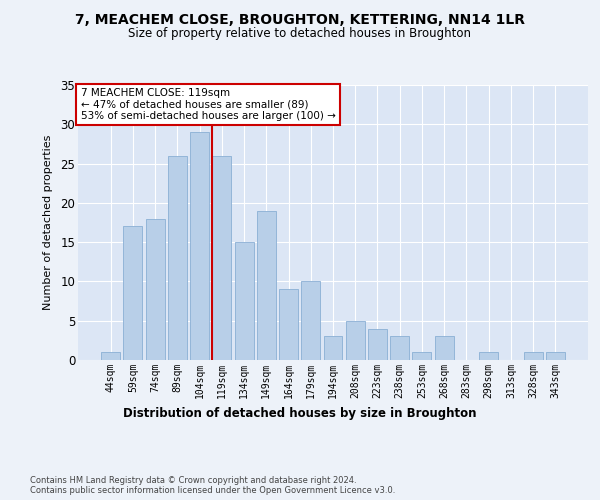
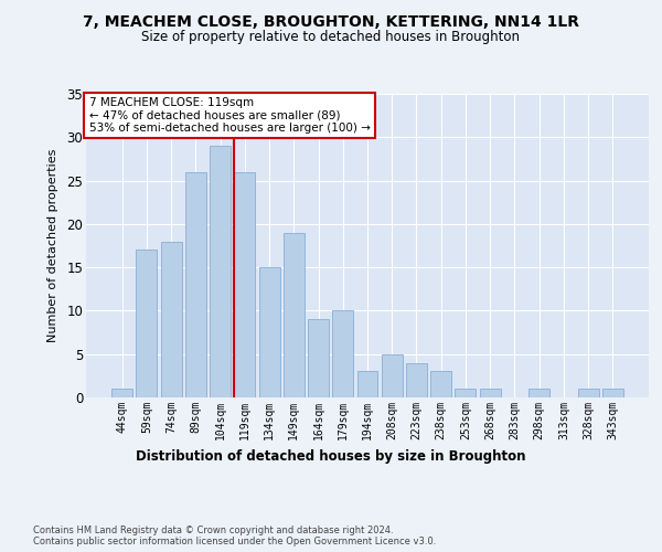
268sqm: 3 -> 1
